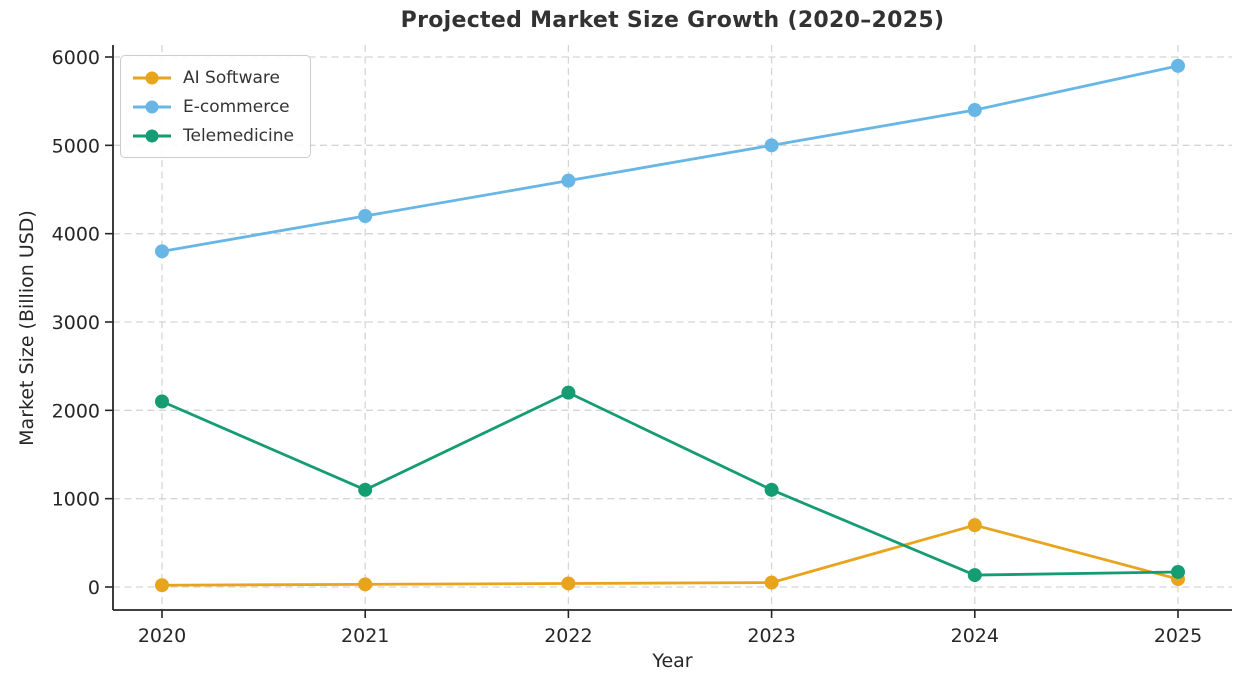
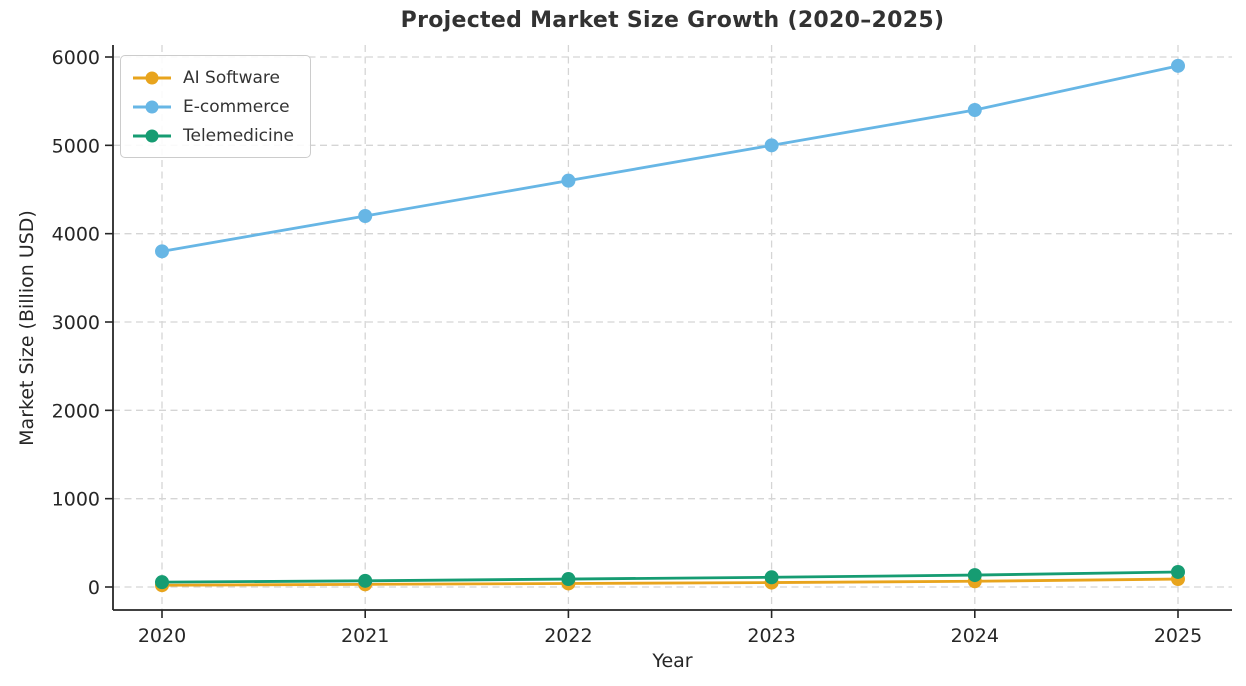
Telemedicine/2020: 2100 -> 100
Telemedicine/2021: 1100 -> 100
Telemedicine/2022: 2200 -> 100
Telemedicine/2023: 1100 -> 100
AI Software/2024: 700 -> 100
